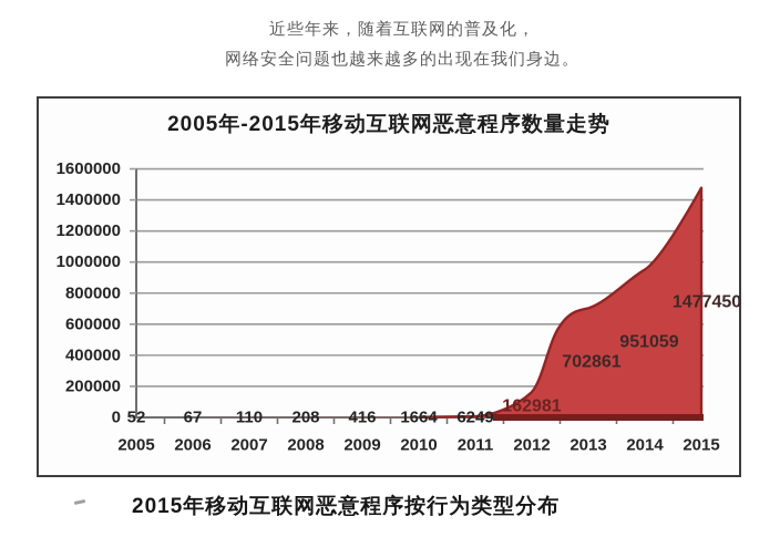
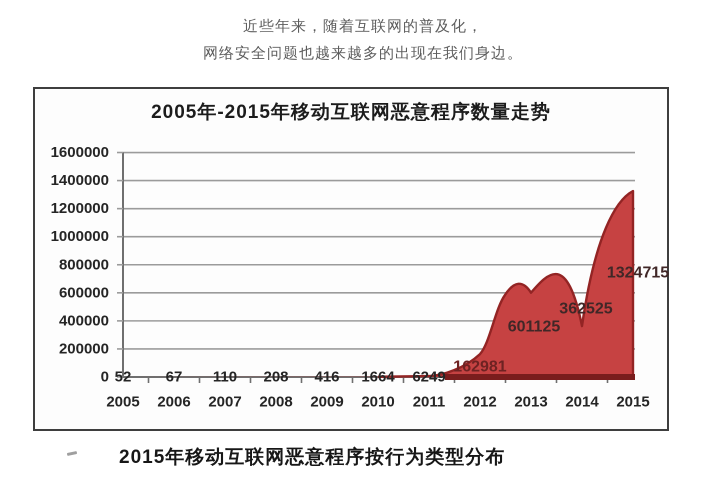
2013: 702861 -> 601125
2014: 951059 -> 362525
2015: 1477450 -> 1324715
